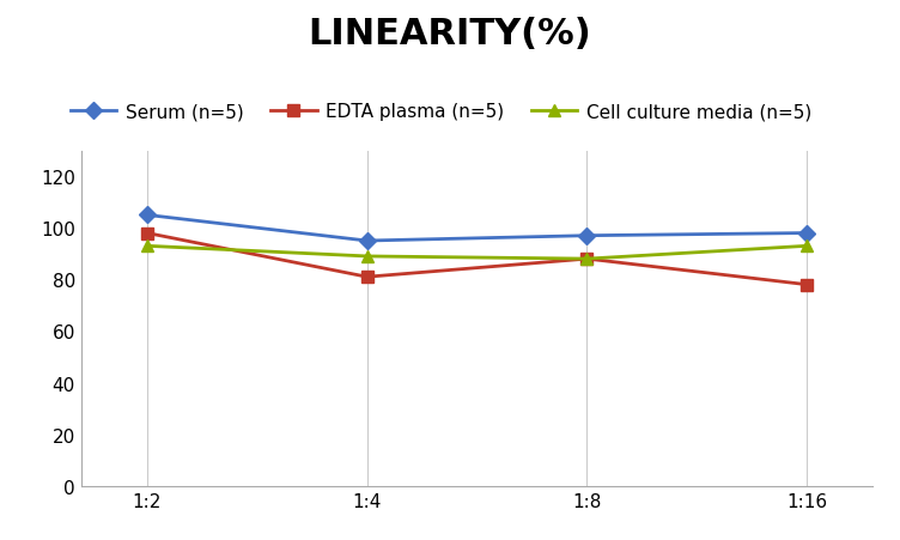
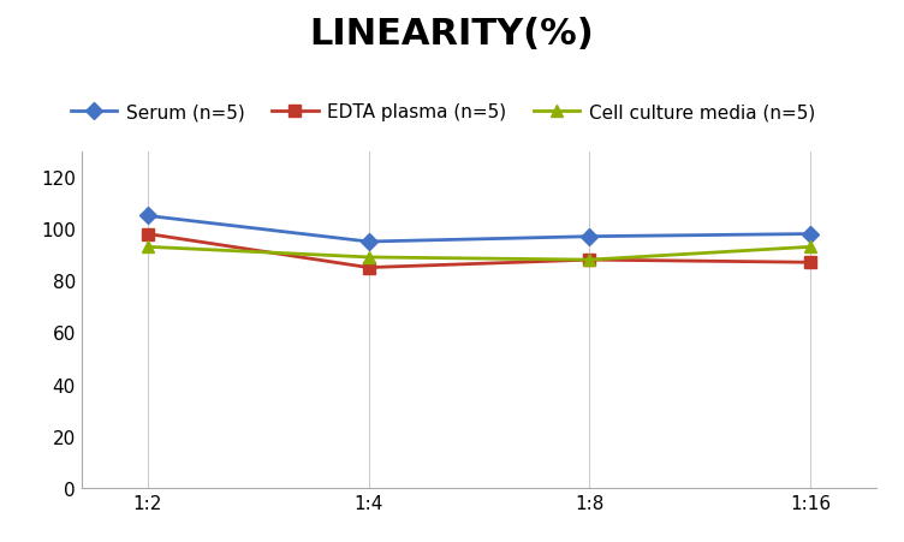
EDTA plasma (n=5)/1:4: 81 -> 85
EDTA plasma (n=5)/1:16: 78 -> 87
